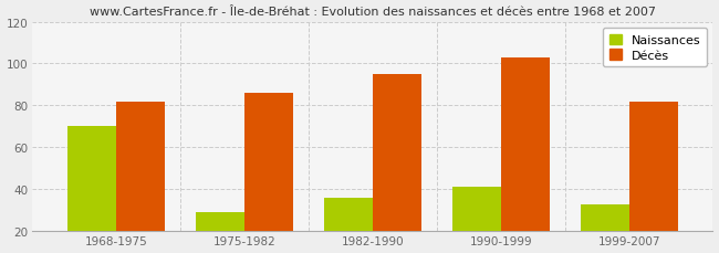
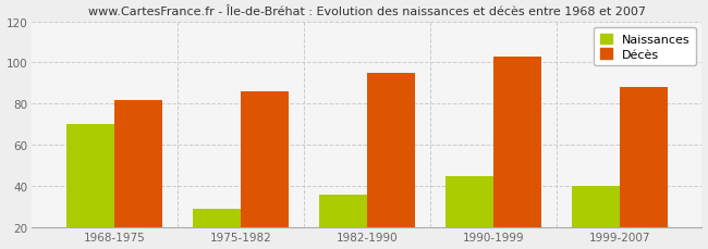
Naissances/1990-1999: 41 -> 45
Naissances/1999-2007: 33 -> 40
Décès/1999-2007: 82 -> 88
